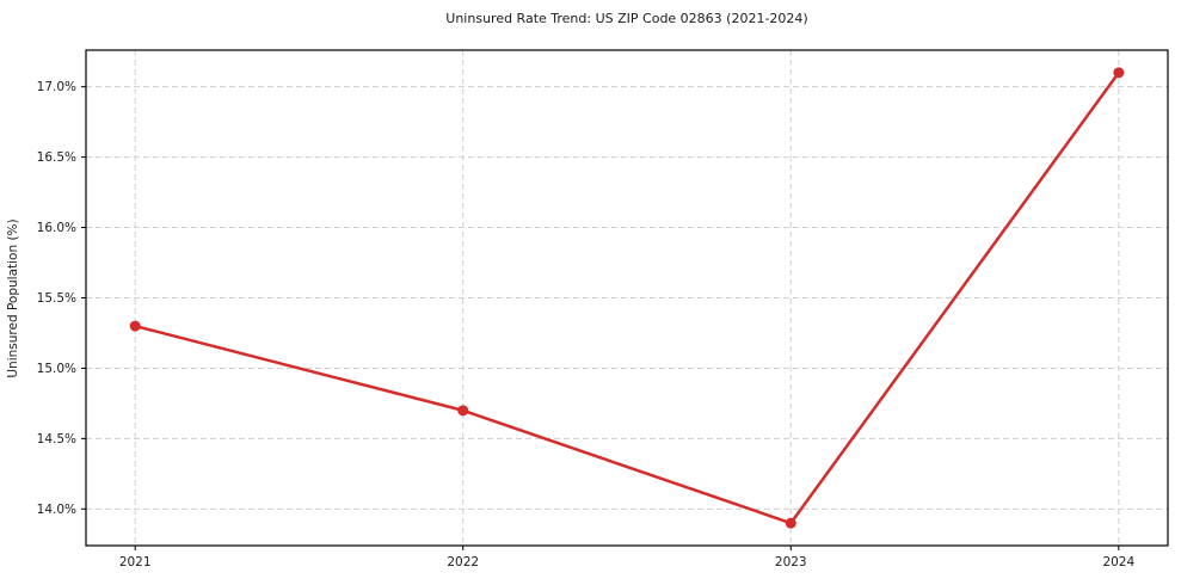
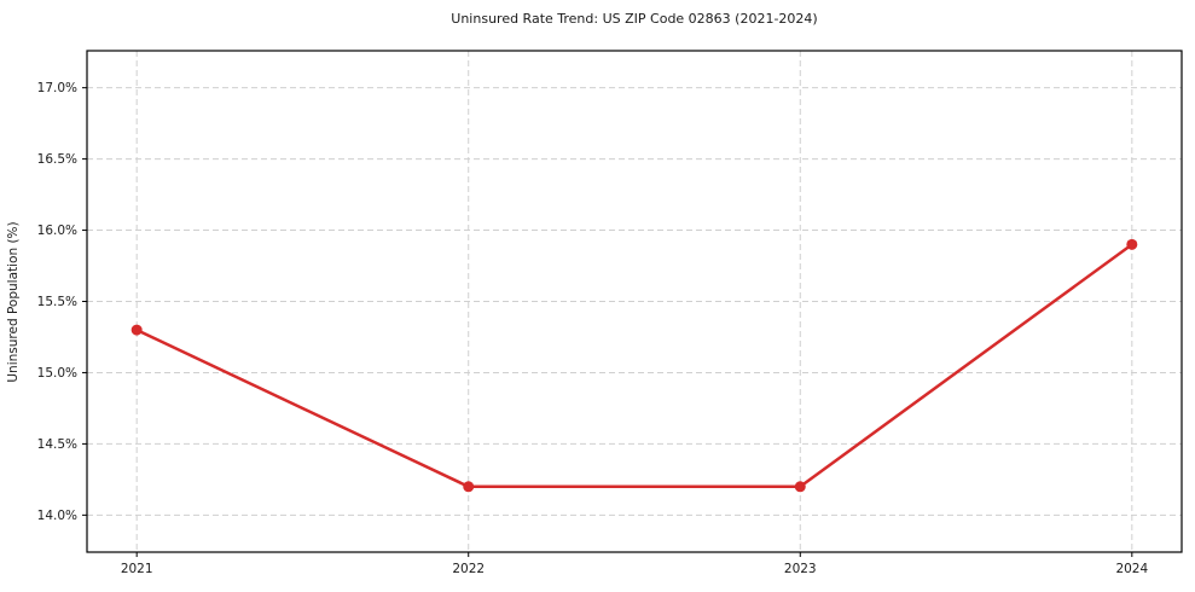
2022: 14.7% -> 14.2%
2023: 13.9% -> 14.2%
2024: 17.1% -> 15.9%
